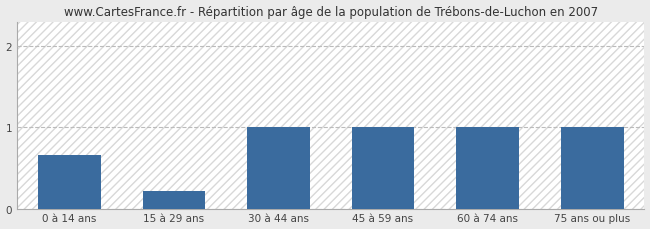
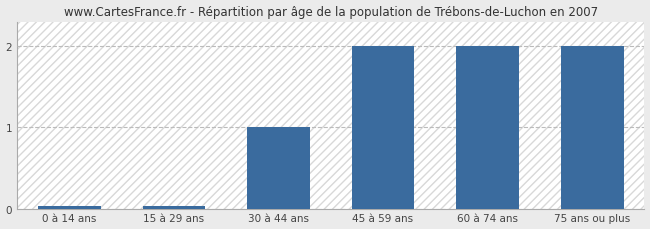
0 à 14 ans: 0.66 -> 0.03
15 à 29 ans: 0.22 -> 0.03
45 à 59 ans: 1.00 -> 2.00
60 à 74 ans: 1.00 -> 2.00
75 ans ou plus: 1.00 -> 2.00
